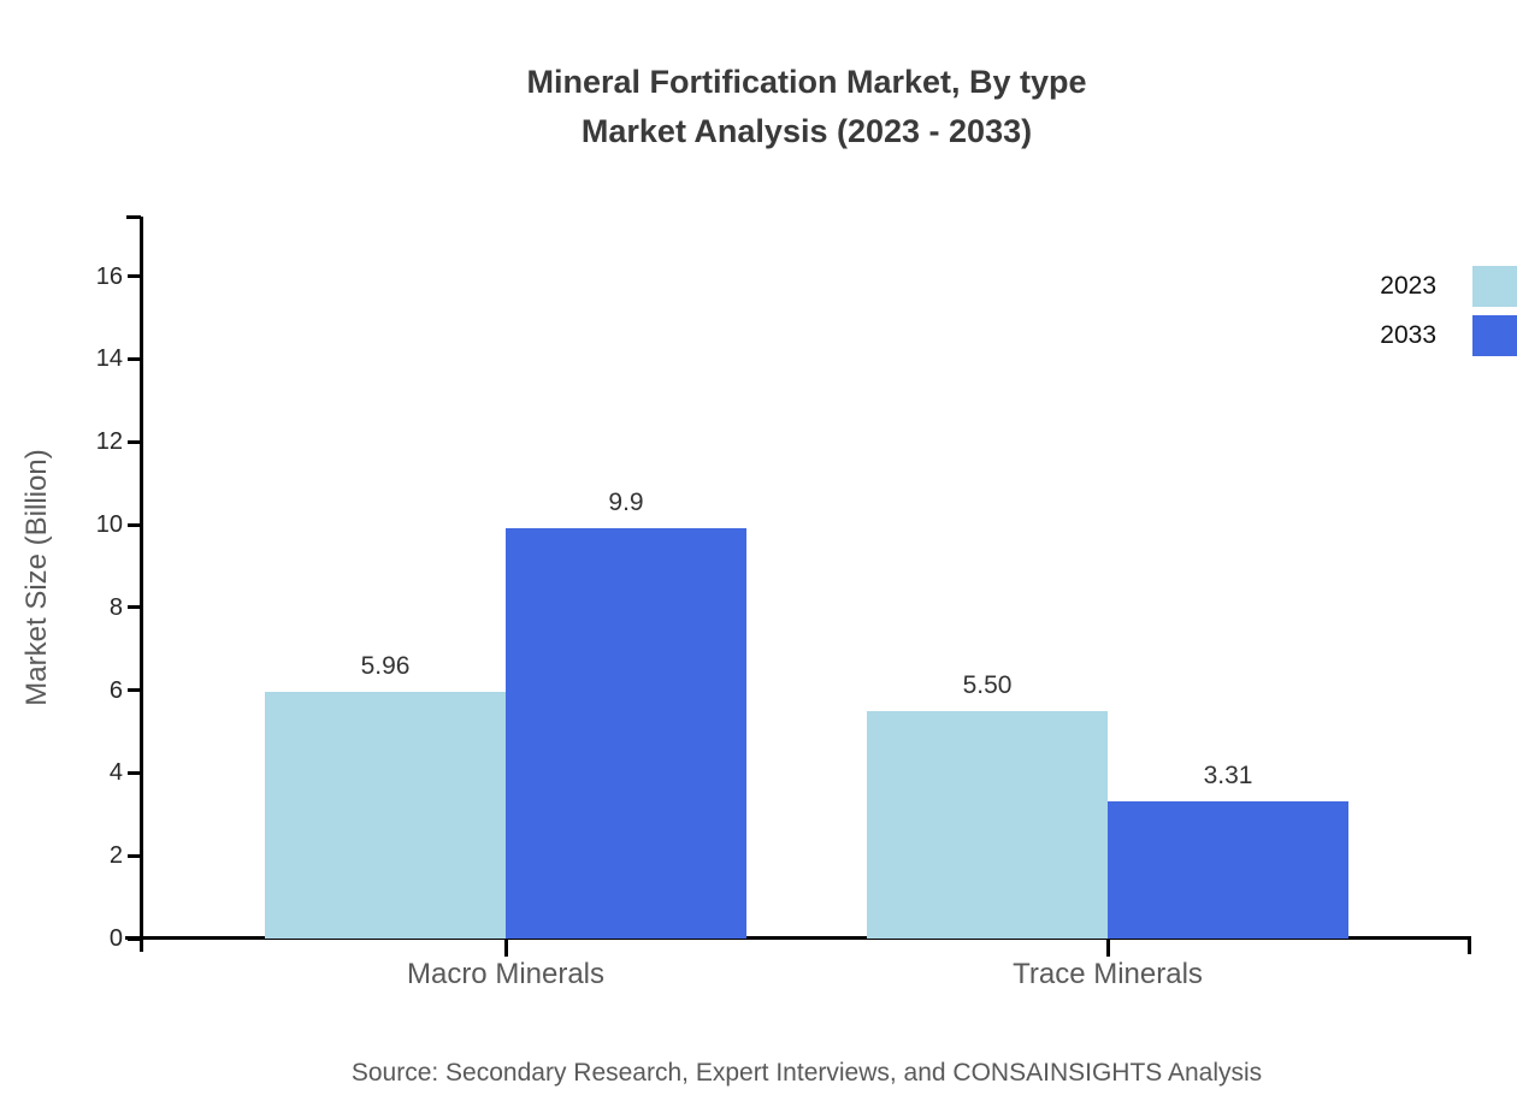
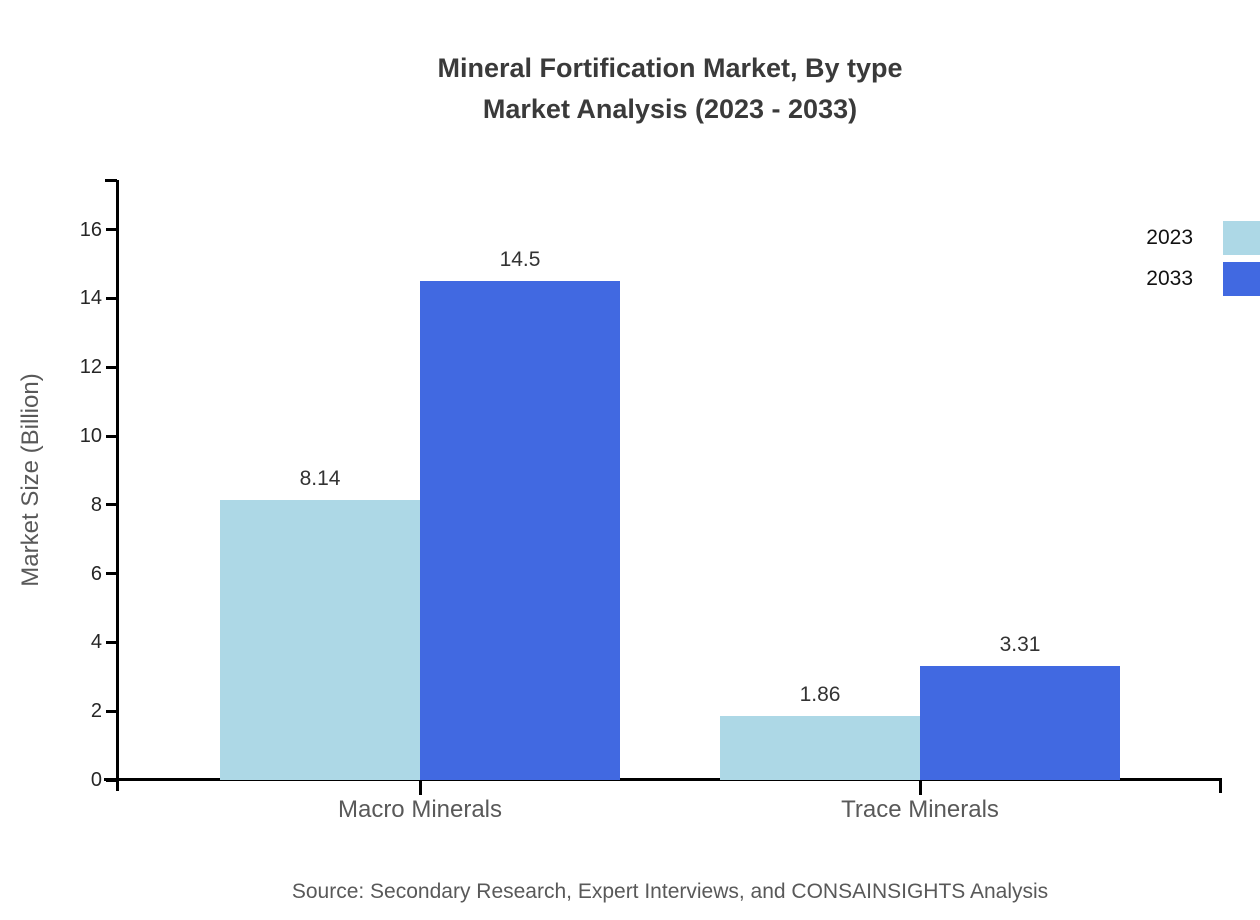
2023/Macro Minerals: 5.96 -> 8.14
2033/Macro Minerals: 9.9 -> 14.5
2023/Trace Minerals: 5.50 -> 1.86
